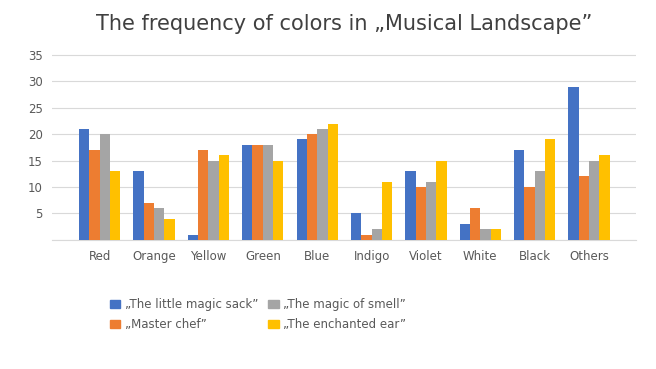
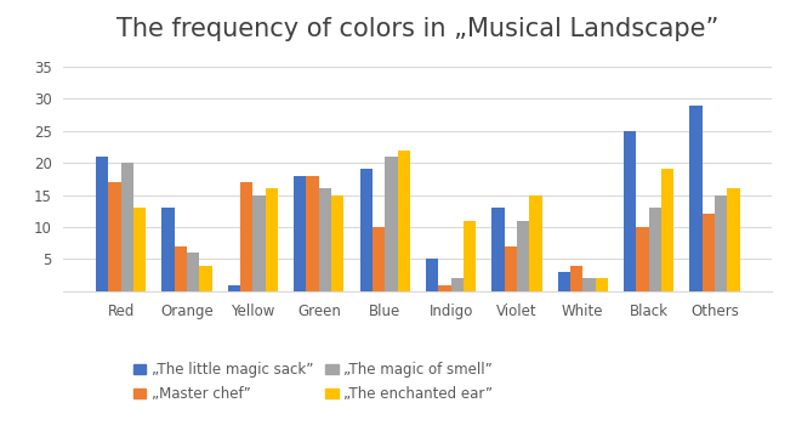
„The magic of smell”/Green: 18 -> 16
„Master chef”/Blue: 20 -> 10
„Master chef”/Violet: 10 -> 7
„Master chef”/White: 6 -> 4
„The little magic sack”/Black: 17 -> 25
